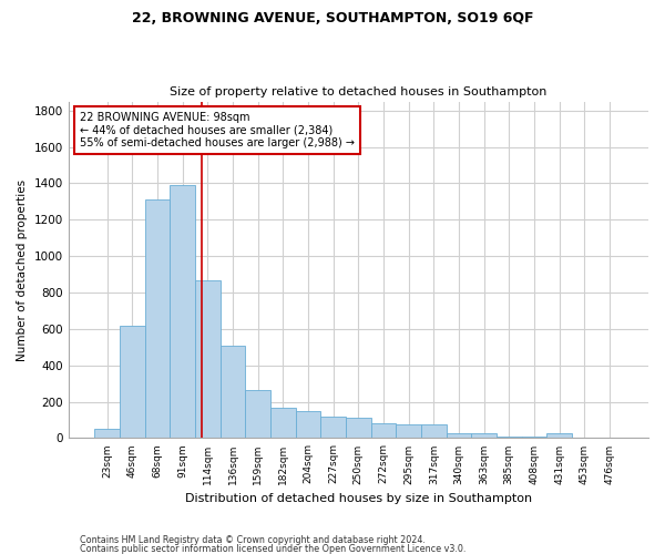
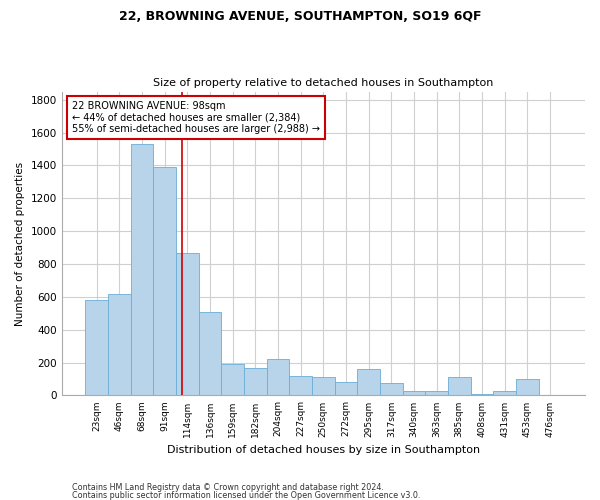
23sqm: 50 -> 580
68sqm: 1310 -> 1530
159sqm: 260 -> 190
204sqm: 150 -> 220
295sqm: 80 -> 160
385sqm: 10 -> 110
453sqm: 0 -> 100
